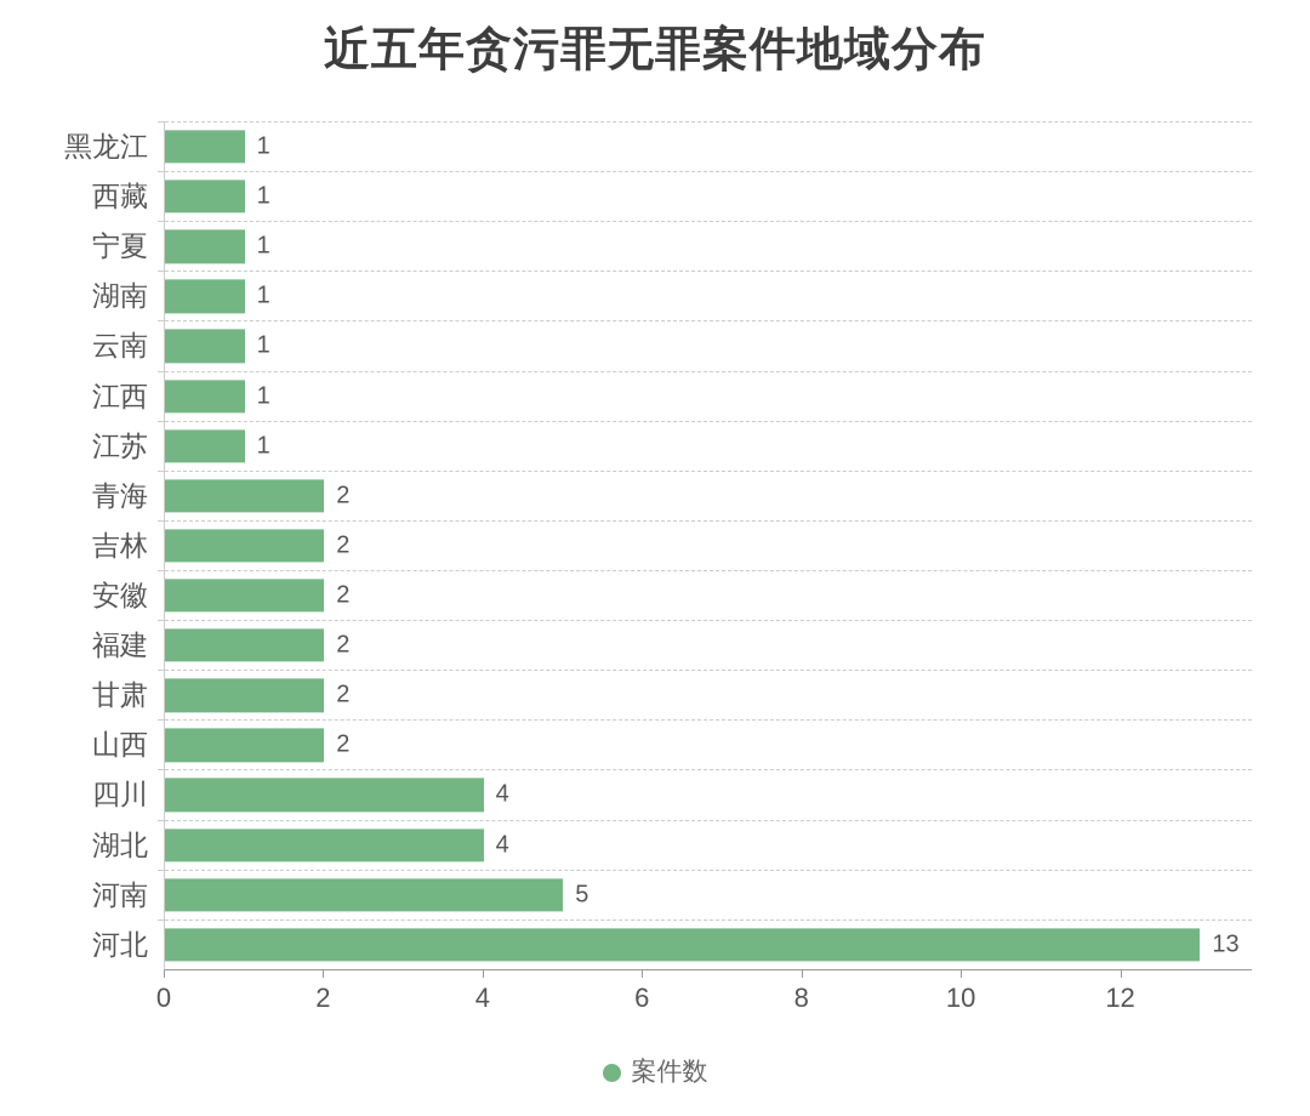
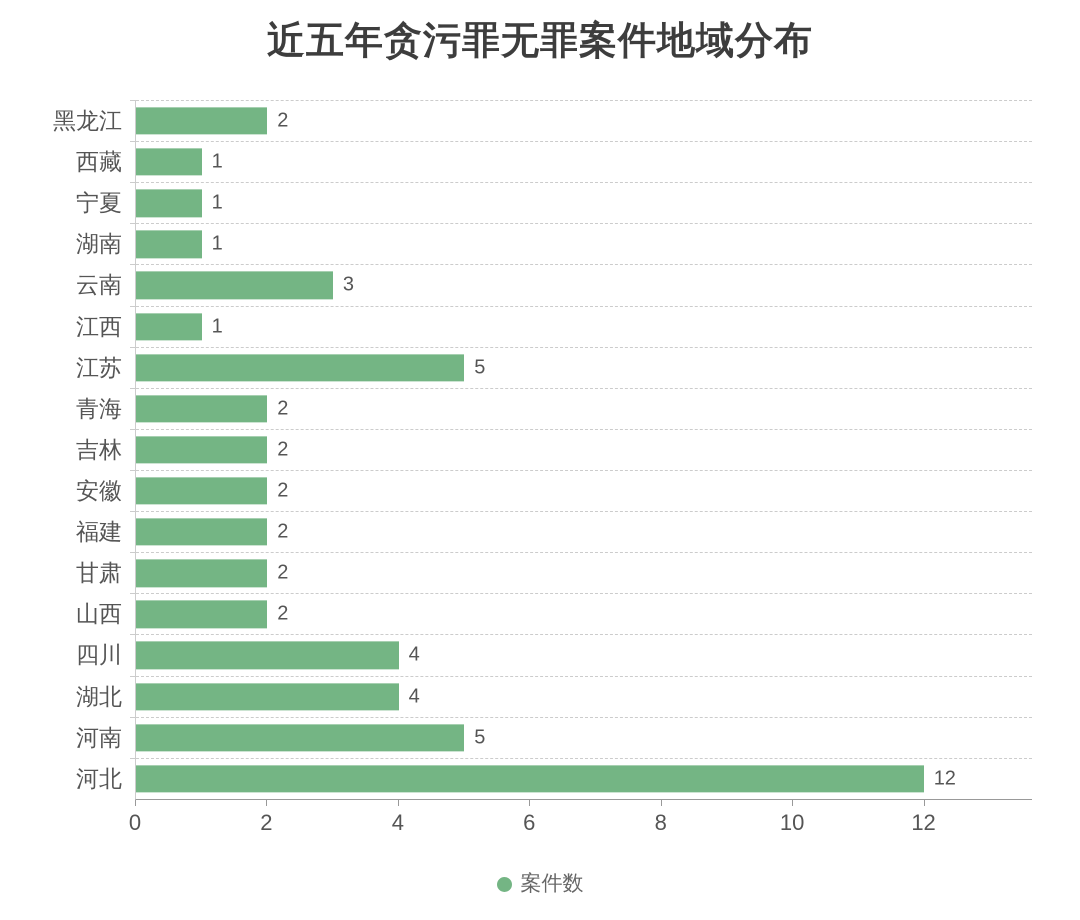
黑龙江: 1 -> 2
云南: 1 -> 3
江苏: 1 -> 5
河北: 13 -> 12
